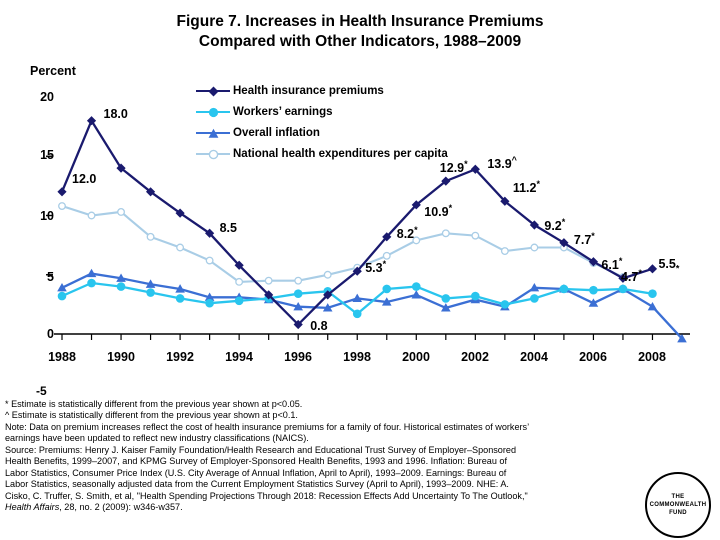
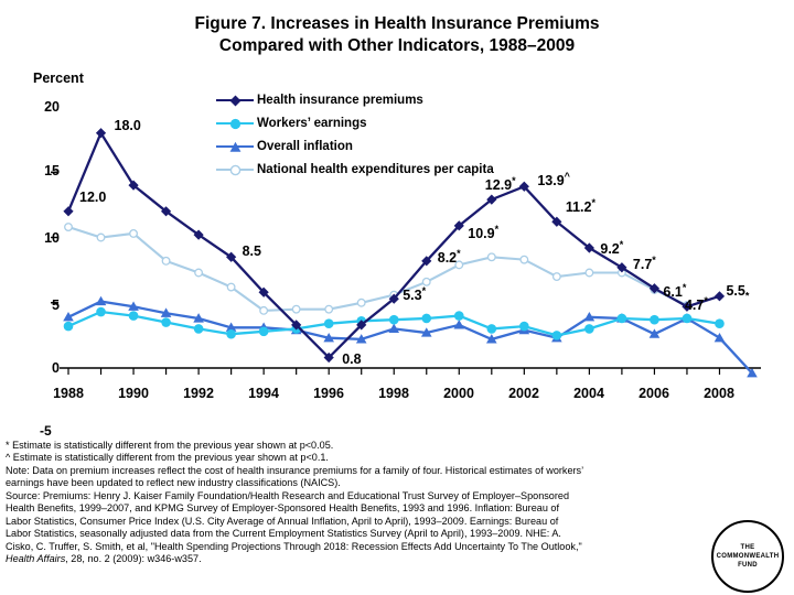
Workers’ earnings/1998: 1.7 -> 3.7
